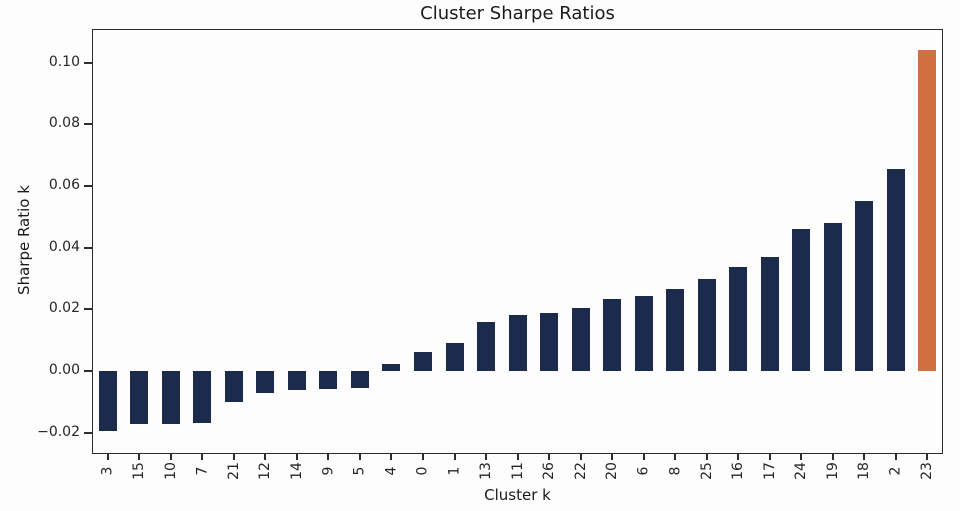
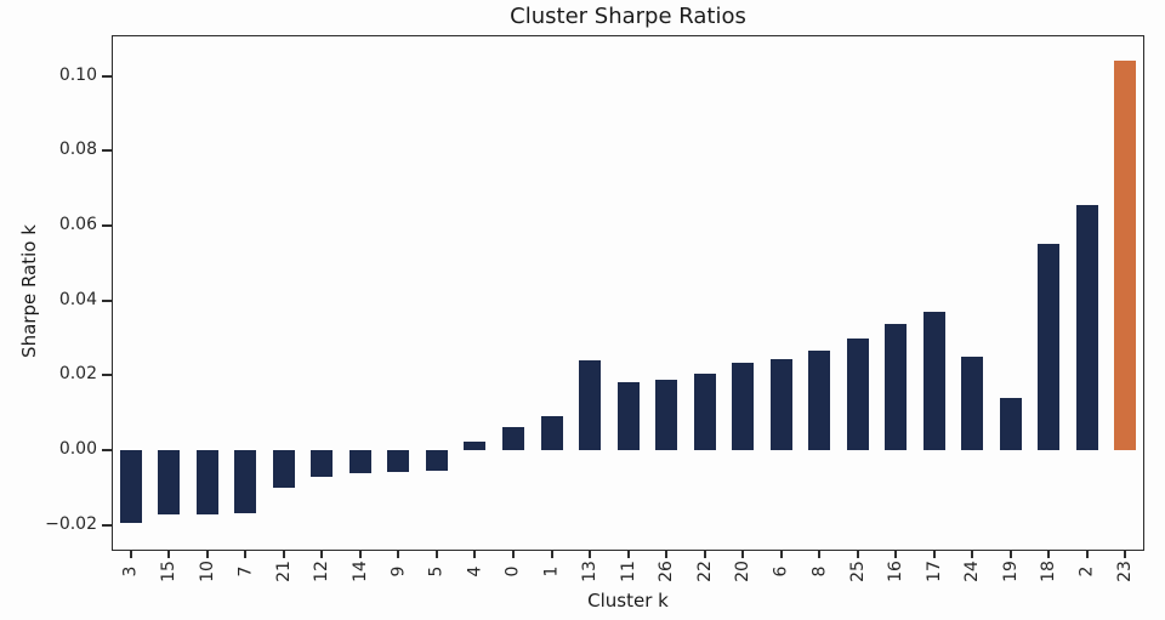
13: 0.016 -> 0.024
24: 0.046 -> 0.025
19: 0.048 -> 0.014
